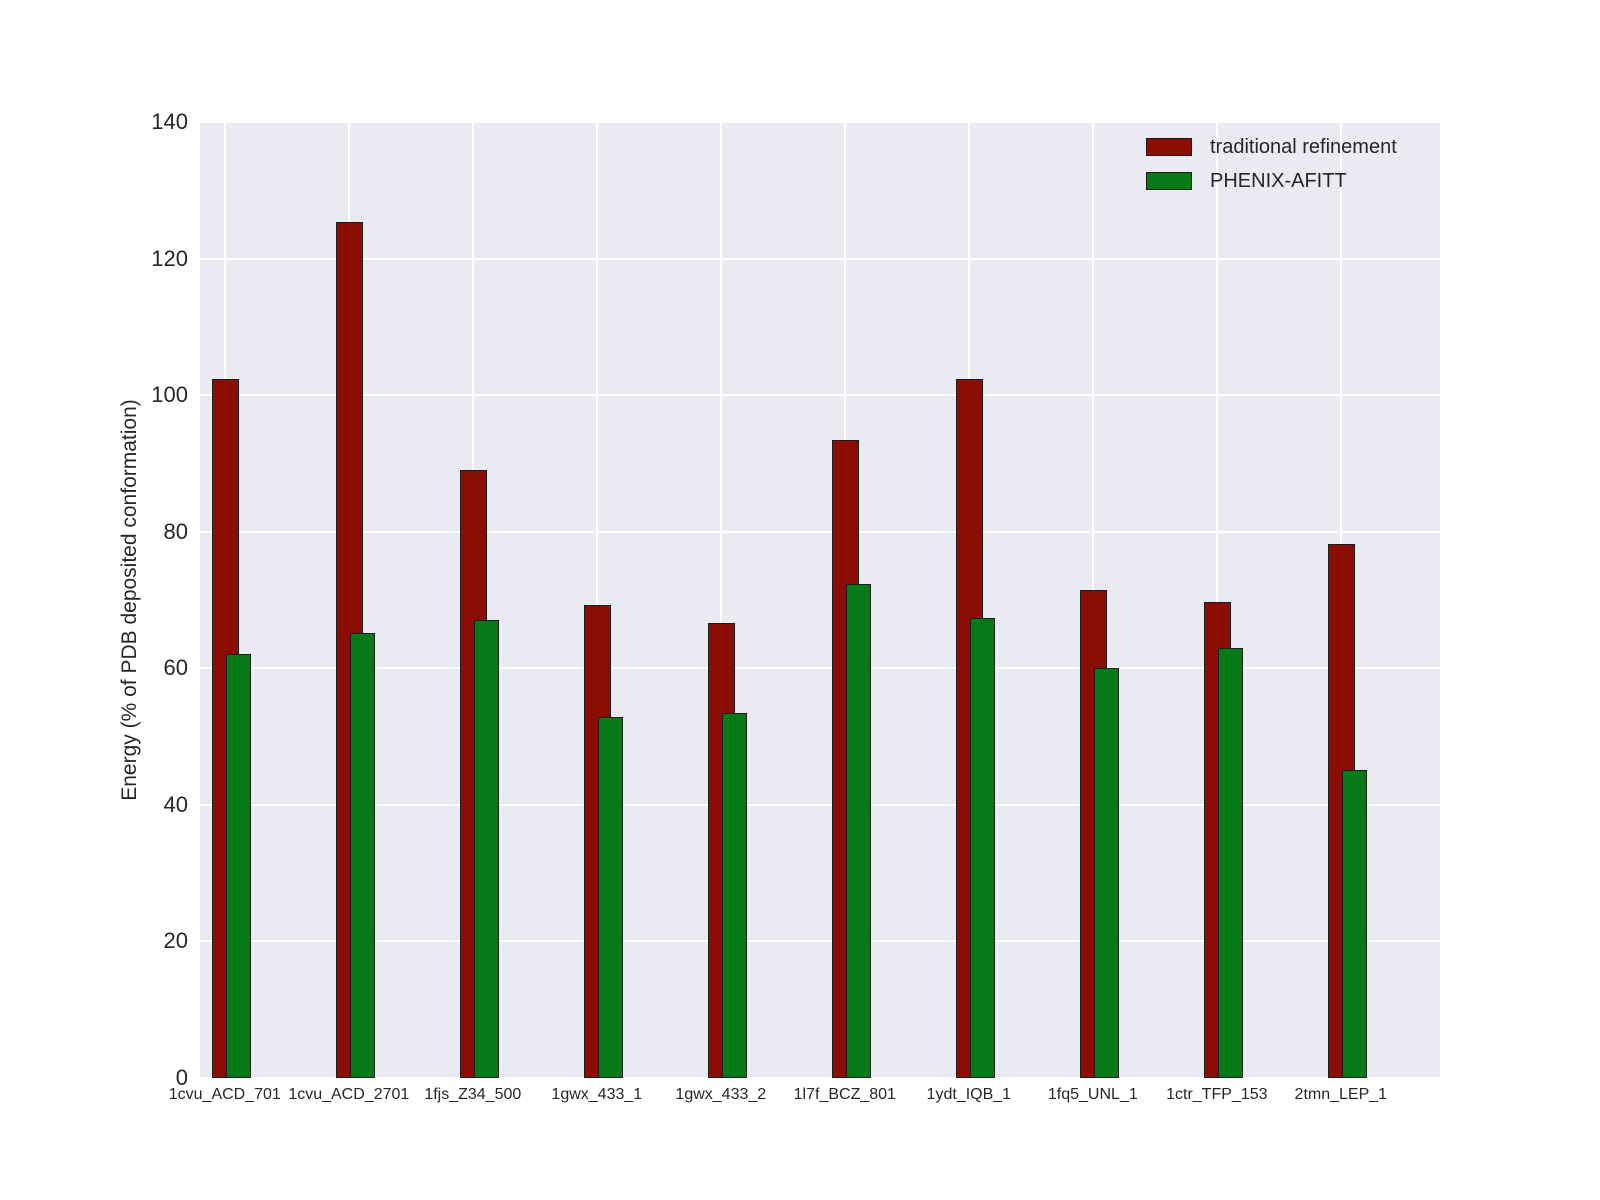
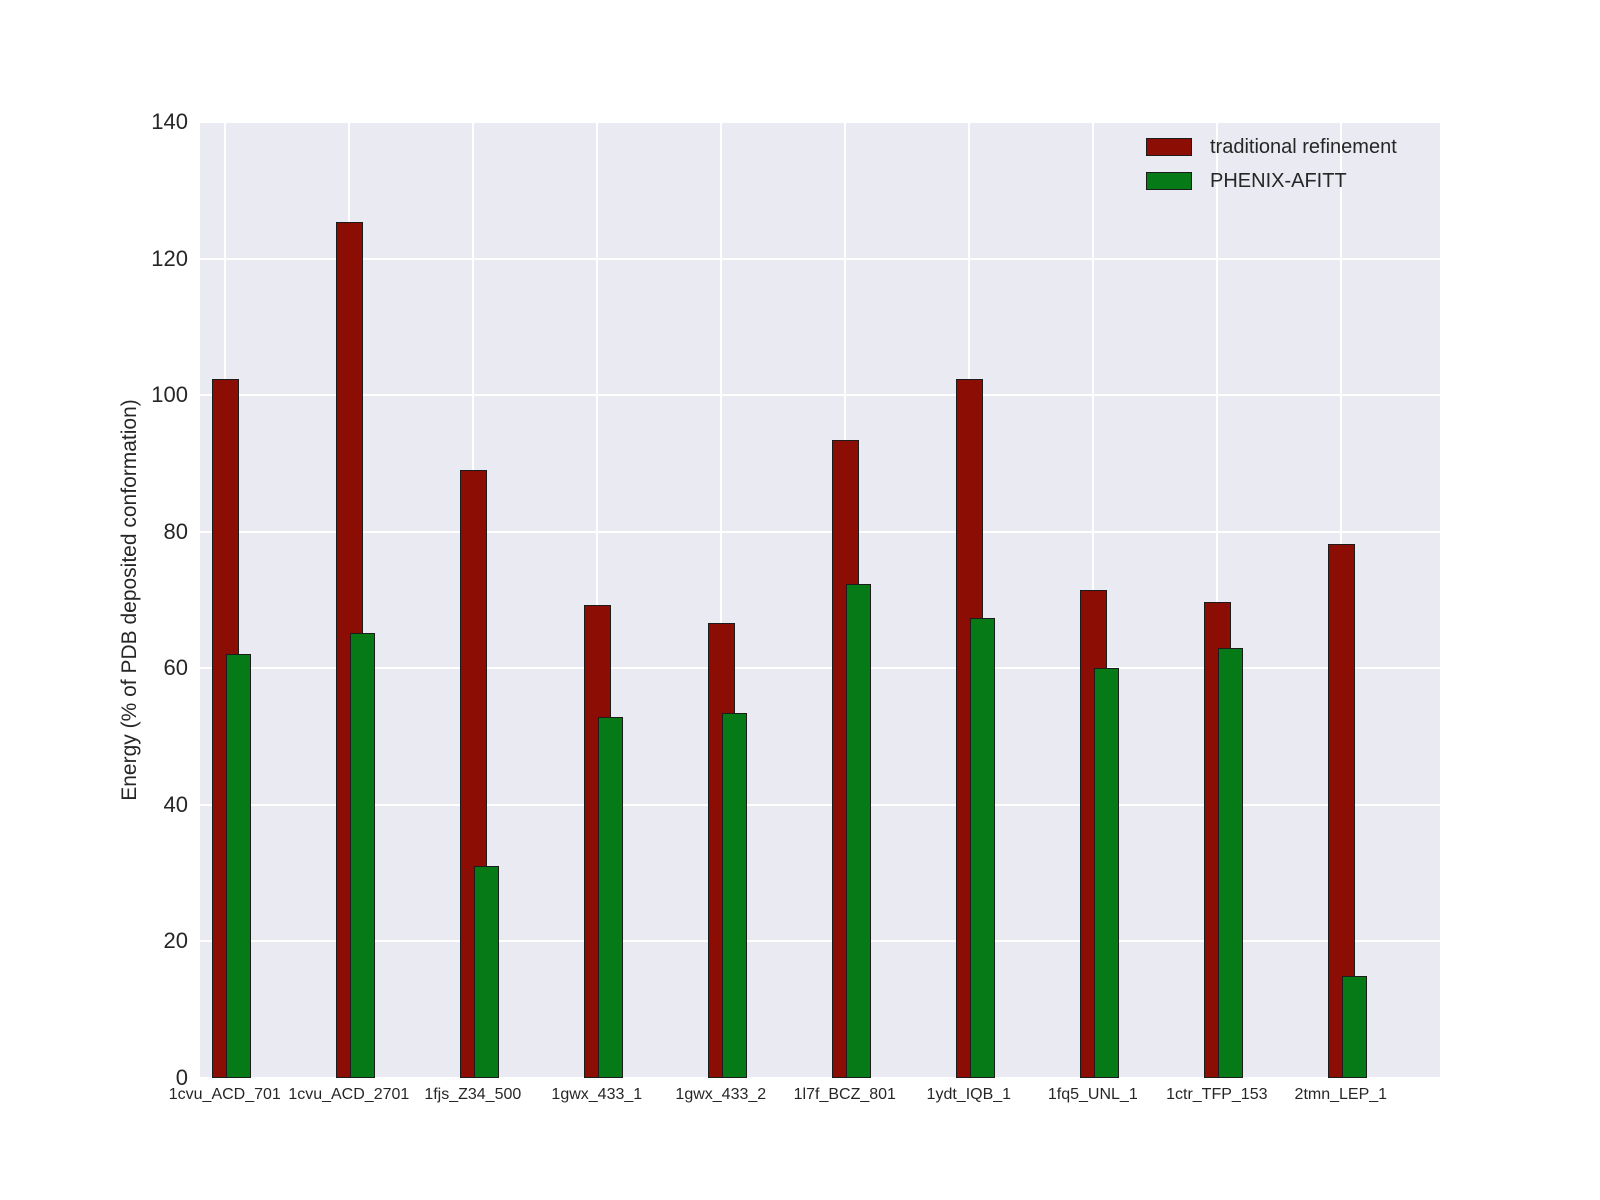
PHENIX-AFITT/1fjs_Z34_500: 67 -> 31
PHENIX-AFITT/2tmn_LEP_1: 45 -> 15
